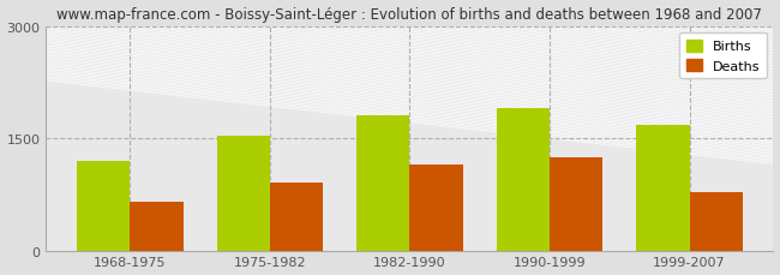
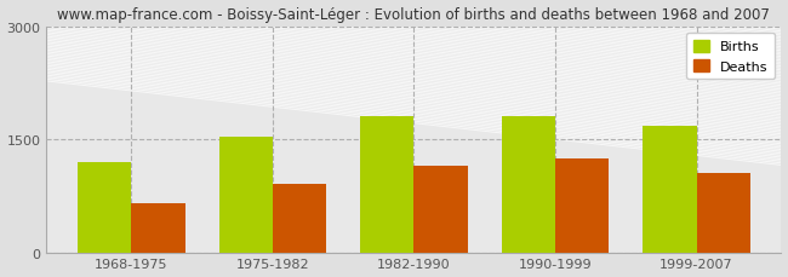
Births/1990-1999: 1900 -> 1800
Deaths/1999-2007: 780 -> 1050
